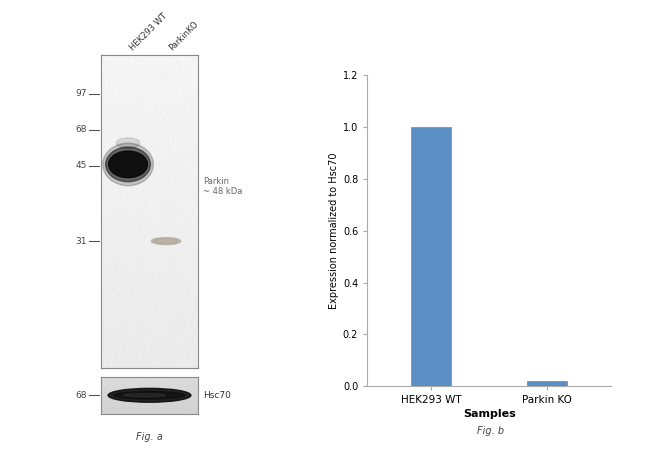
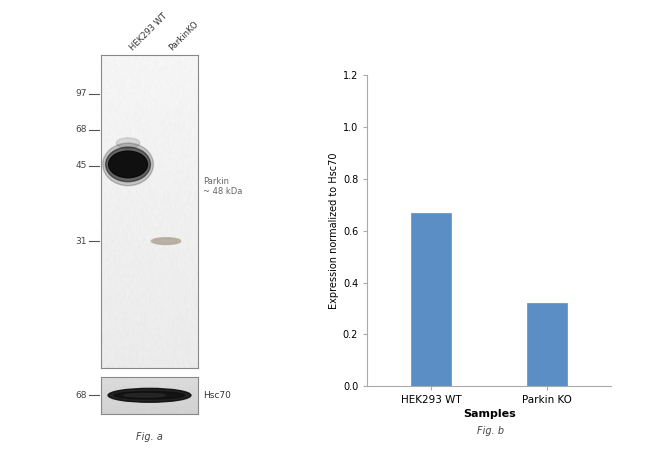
HEK293 WT: 1.00 -> 0.67
Parkin KO: 0.02 -> 0.32
